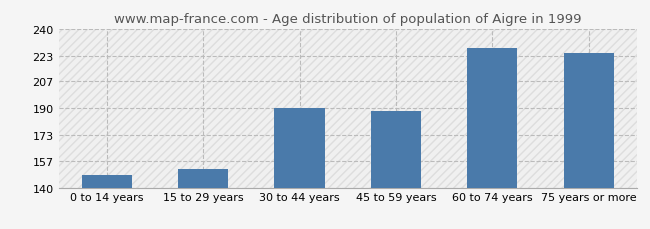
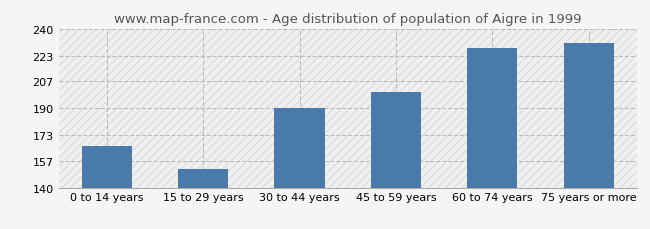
0 to 14 years: 148 -> 166
45 to 59 years: 188 -> 200
75 years or more: 225 -> 231
